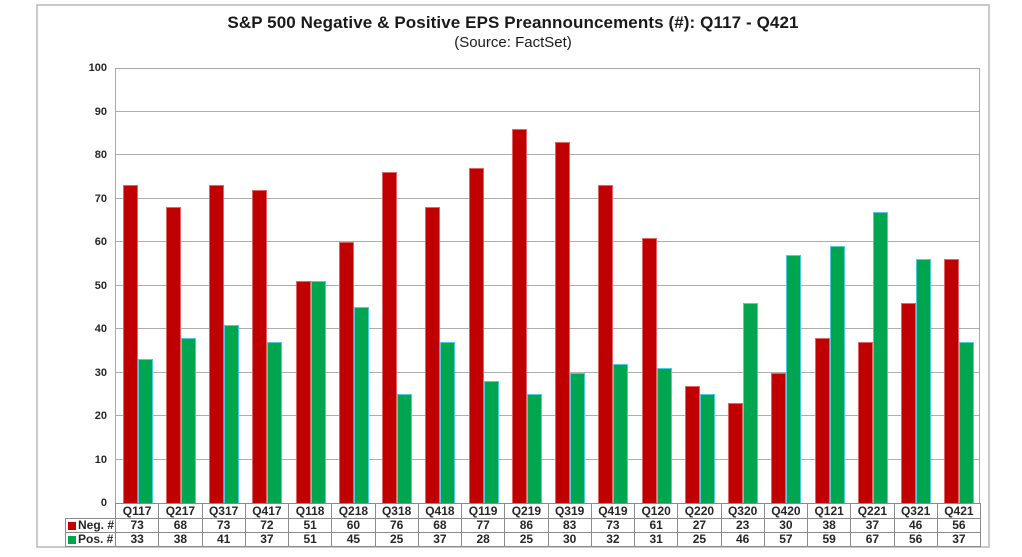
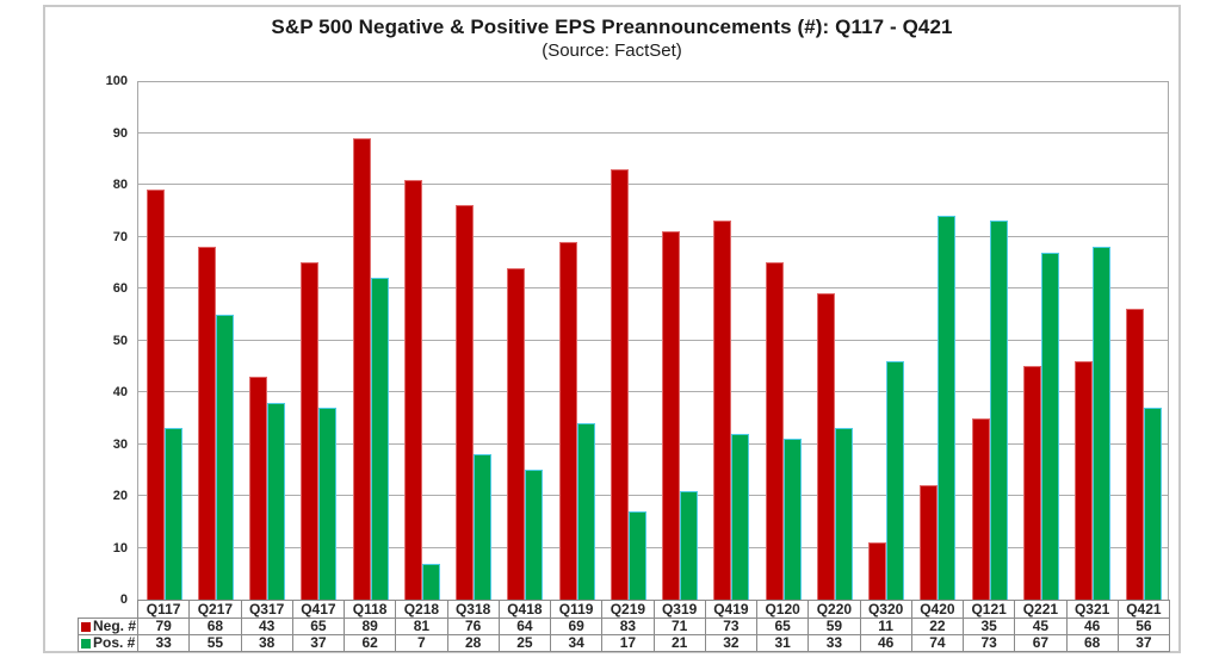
Neg. #/Q117: 73 -> 79
Pos. #/Q217: 38 -> 55
Neg. #/Q317: 73 -> 43
Pos. #/Q317: 41 -> 38
Neg. #/Q417: 72 -> 65
Neg. #/Q118: 51 -> 89
Pos. #/Q118: 51 -> 62
Neg. #/Q218: 60 -> 81
Pos. #/Q218: 45 -> 7
Pos. #/Q318: 25 -> 28
Neg. #/Q418: 68 -> 64
Pos. #/Q418: 37 -> 25
Neg. #/Q119: 77 -> 69
Pos. #/Q119: 28 -> 34
Neg. #/Q219: 86 -> 83
Pos. #/Q219: 25 -> 17
Neg. #/Q319: 83 -> 71
Pos. #/Q319: 30 -> 21
Neg. #/Q120: 61 -> 65
Neg. #/Q220: 27 -> 59
Pos. #/Q220: 25 -> 33
Neg. #/Q320: 23 -> 11
Neg. #/Q420: 30 -> 22
Pos. #/Q420: 57 -> 74
Neg. #/Q121: 38 -> 35
Pos. #/Q121: 59 -> 73
Neg. #/Q221: 37 -> 45
Pos. #/Q321: 56 -> 68
